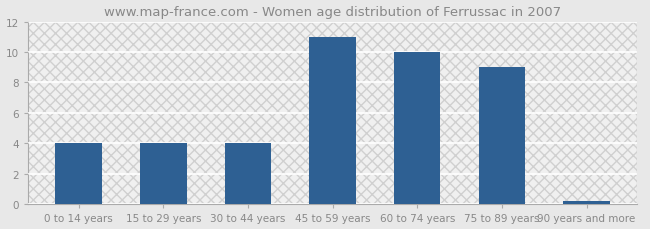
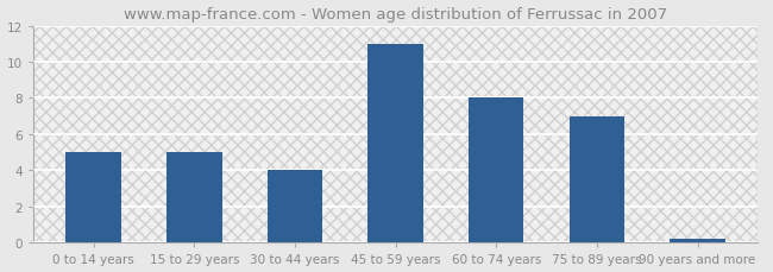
0 to 14 years: 4.0 -> 5.0
15 to 29 years: 4.0 -> 5.0
60 to 74 years: 10.0 -> 8.0
75 to 89 years: 9.0 -> 7.0
